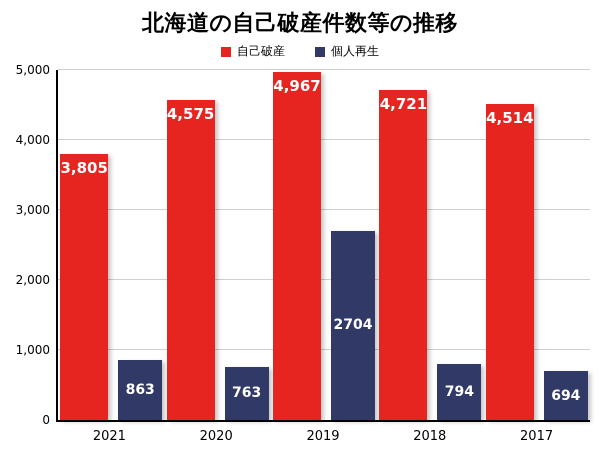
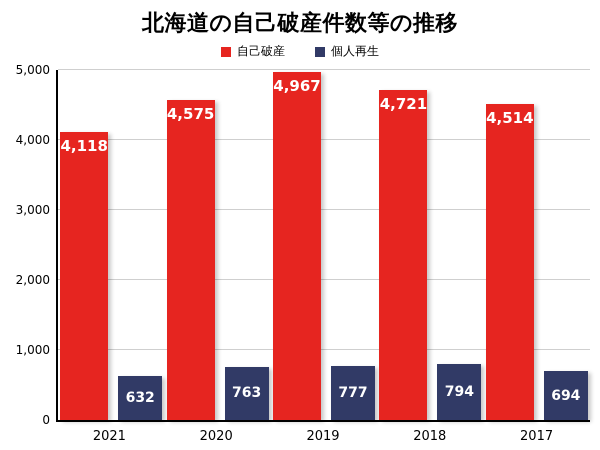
自己破産/2021: 3,805 -> 4,118
個人再生/2021: 863 -> 632
個人再生/2019: 2704 -> 777
